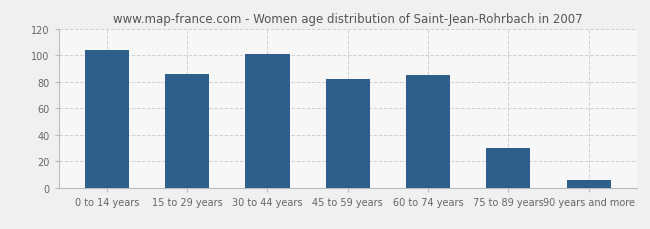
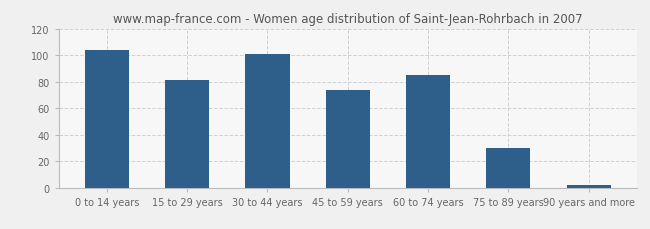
15 to 29 years: 86 -> 81
45 to 59 years: 82 -> 74
90 years and more: 6 -> 2
